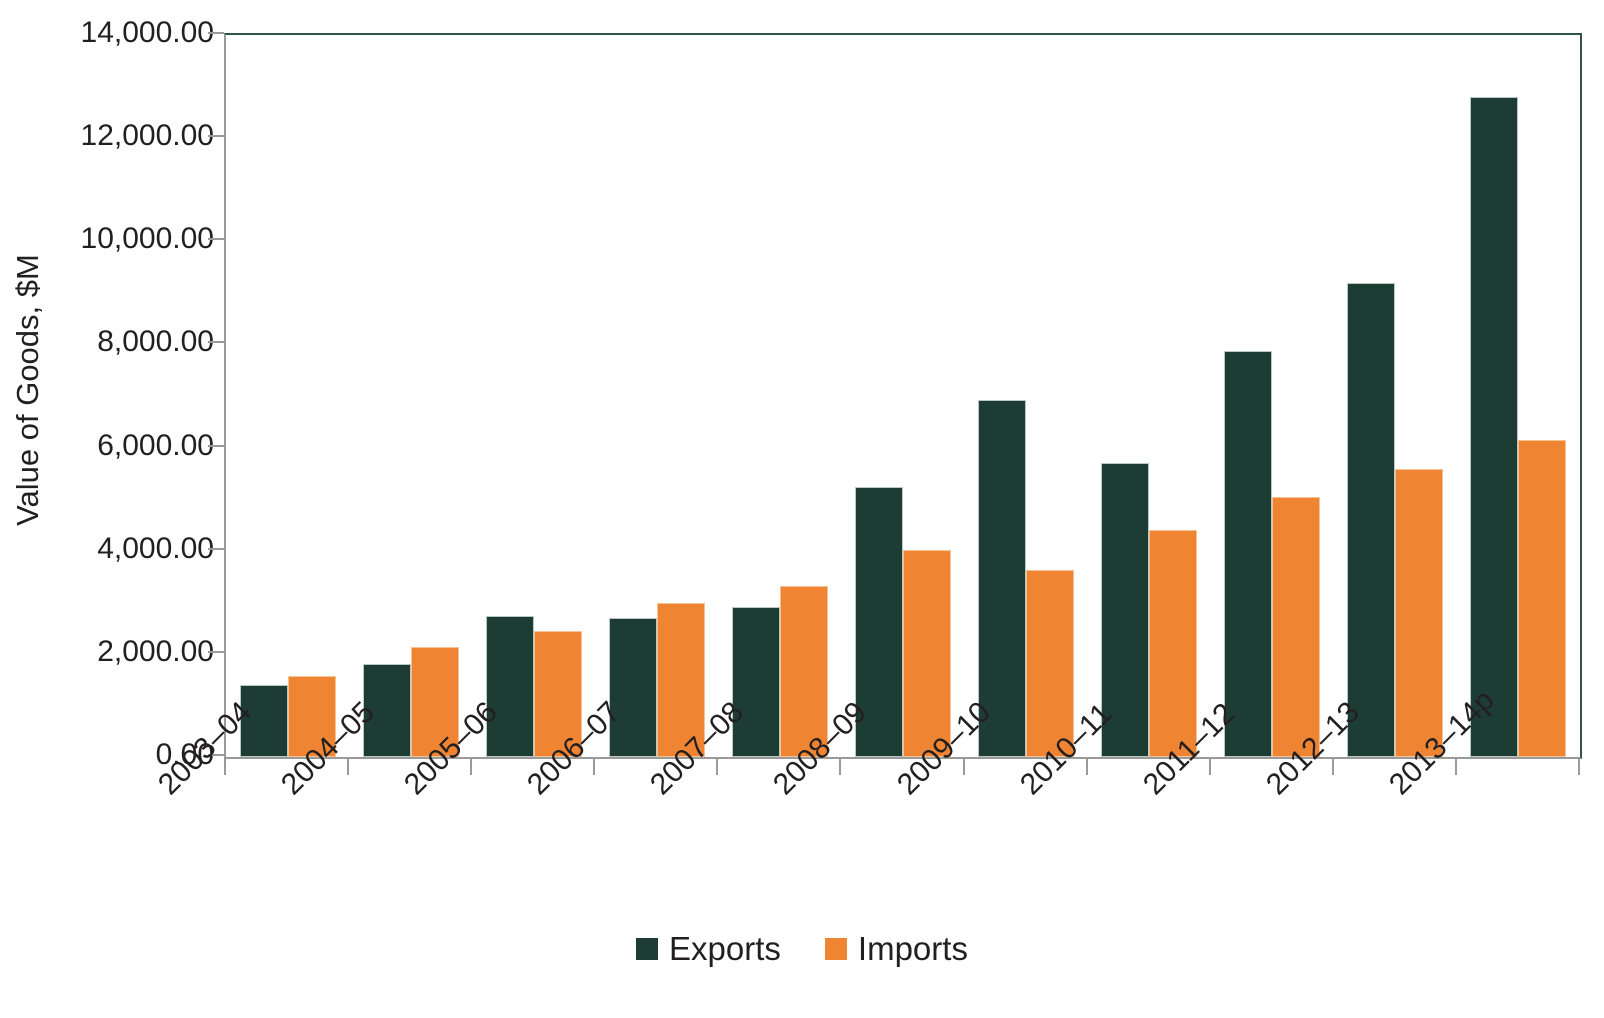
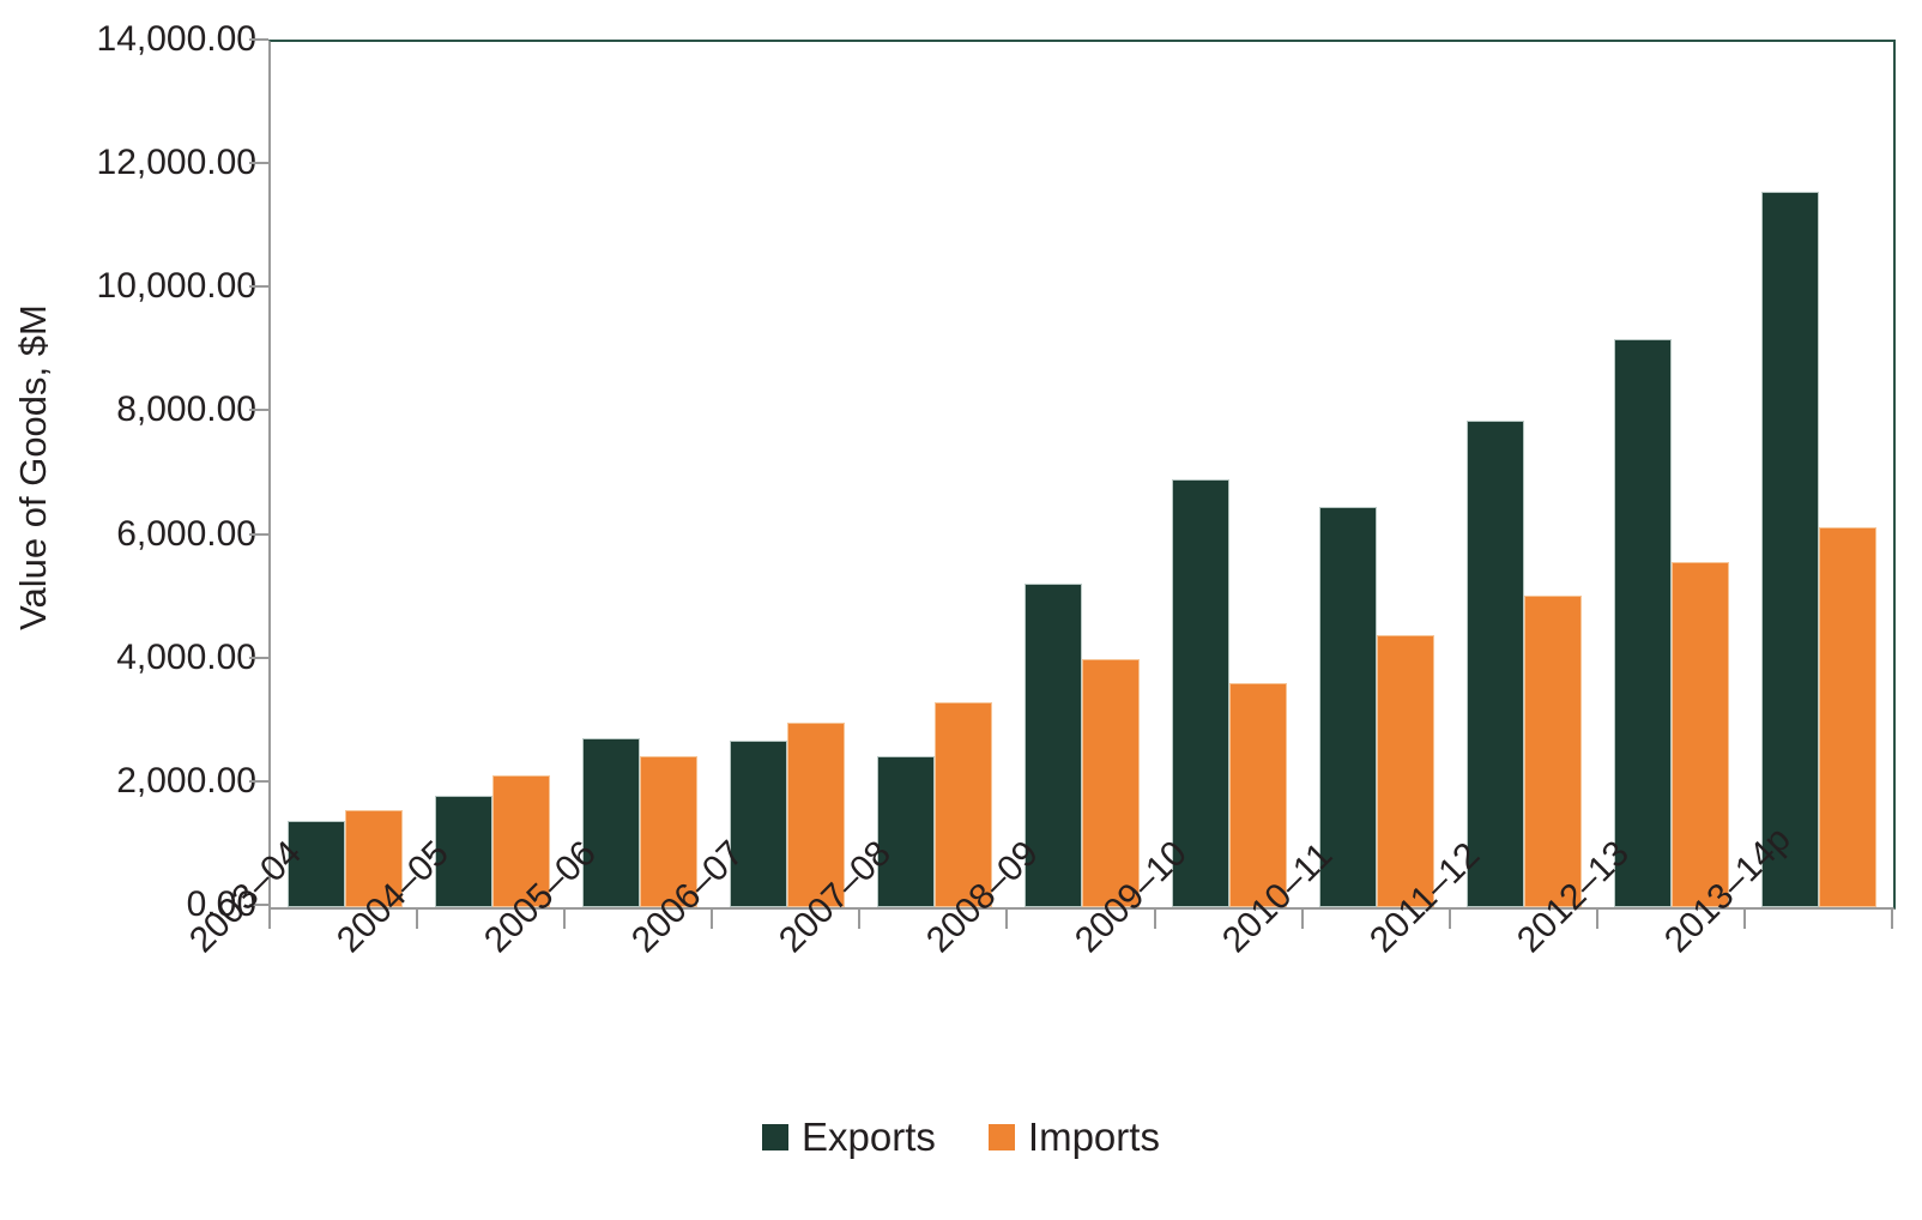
Exports/2007–08: 2900 -> 2400
Exports/2010–11: 5700 -> 6500
Exports/2013–14p: 12800 -> 11600
